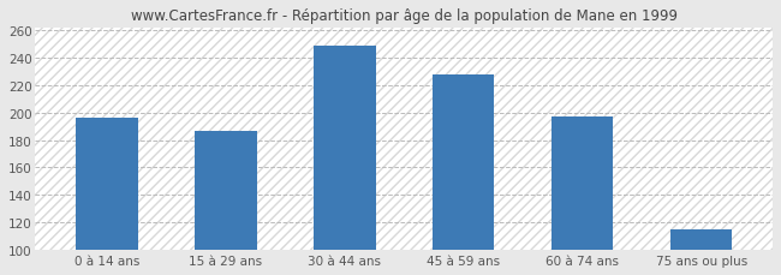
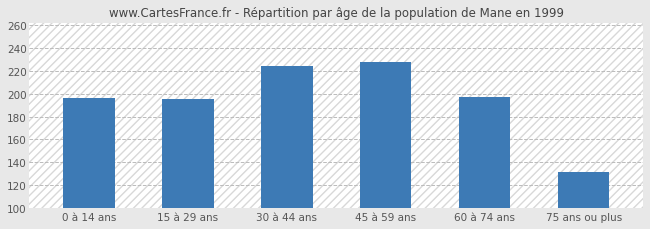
15 à 29 ans: 187 -> 195
30 à 44 ans: 249 -> 224
75 ans ou plus: 115 -> 131
